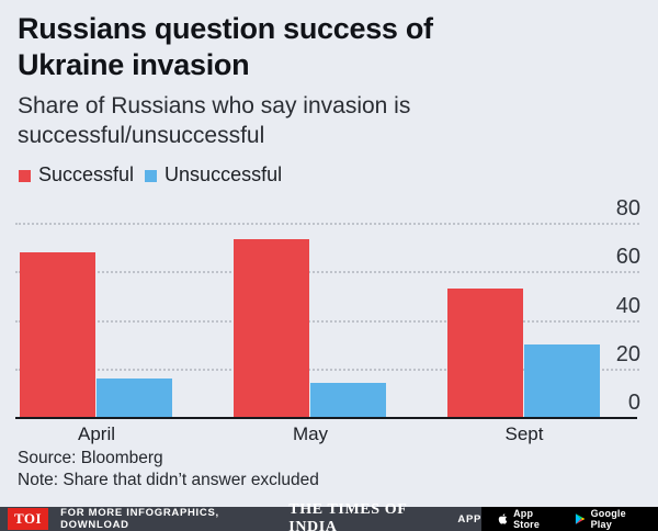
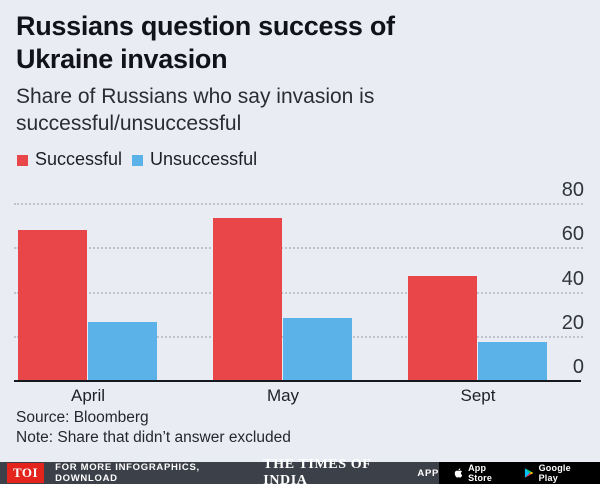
Unsuccessful/April: 16 -> 26
Unsuccessful/May: 14 -> 28
Successful/Sept: 53 -> 47
Unsuccessful/Sept: 30 -> 17
